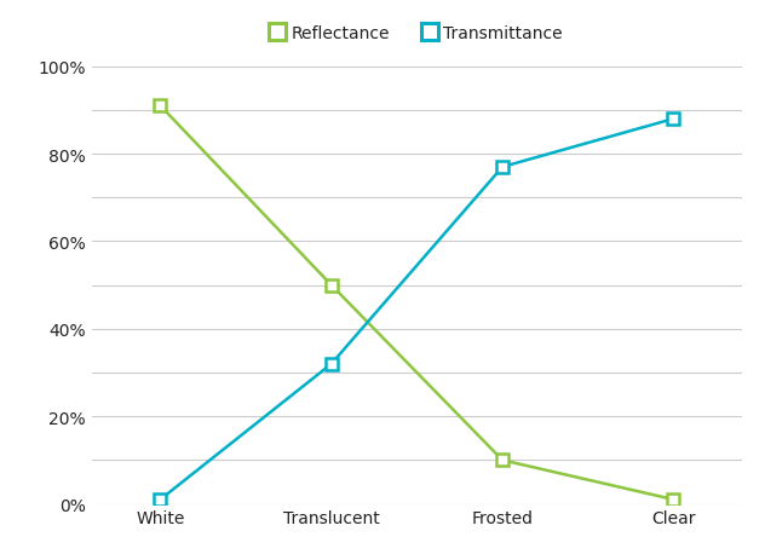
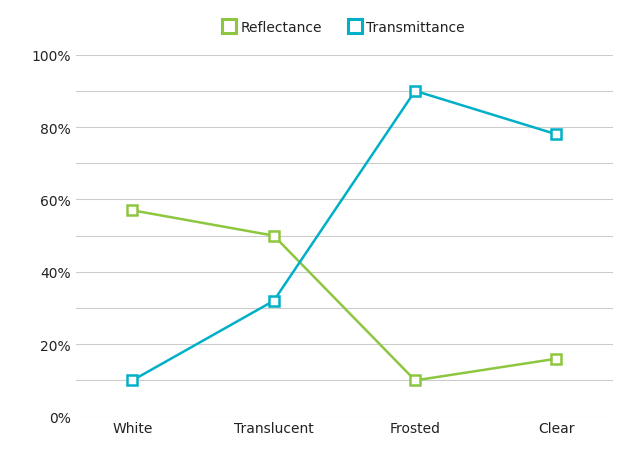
Reflectance/White: 91% -> 57%
Transmittance/White: 1% -> 10%
Transmittance/Frosted: 77% -> 90%
Reflectance/Clear: 1% -> 16%
Transmittance/Clear: 88% -> 78%
